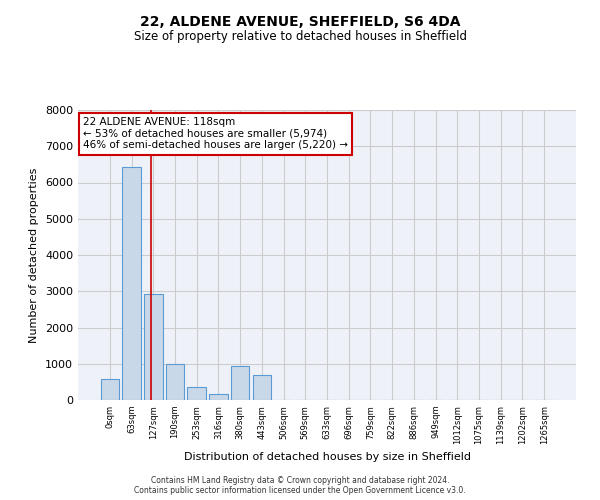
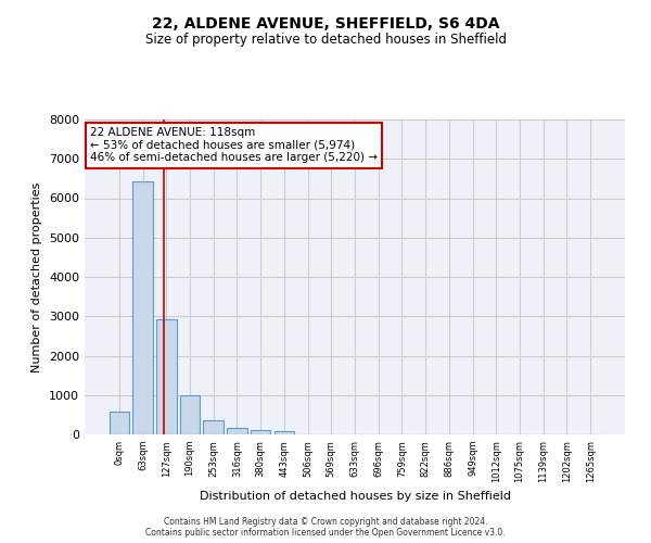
380sqm: 950 -> 100
443sqm: 700 -> 80
